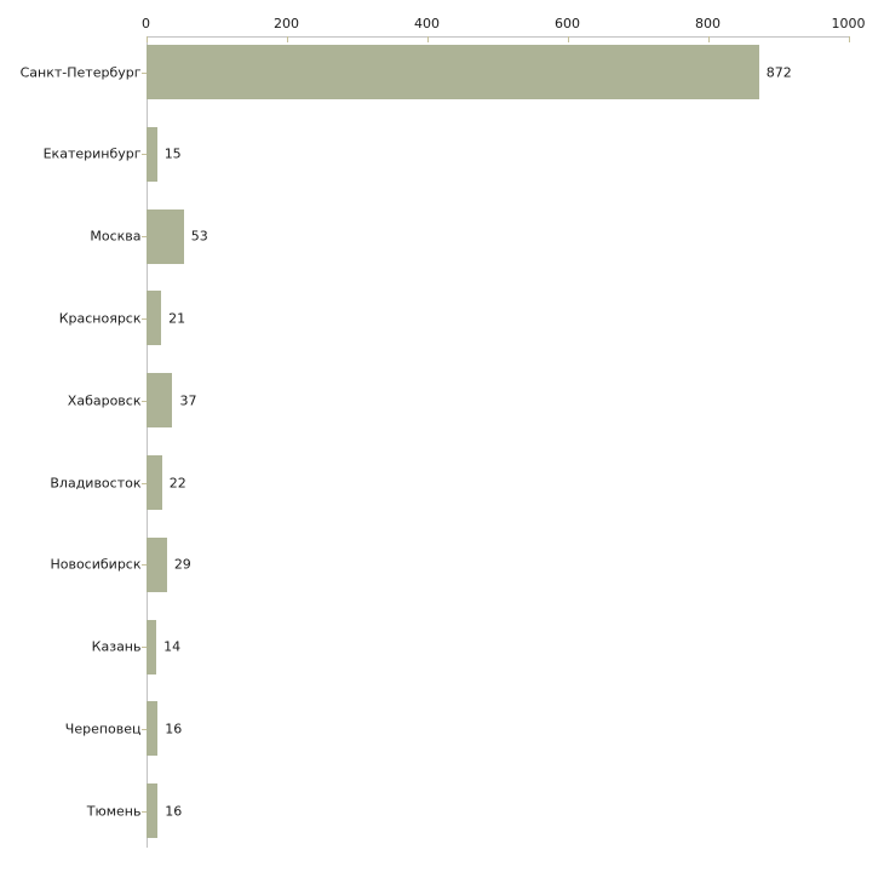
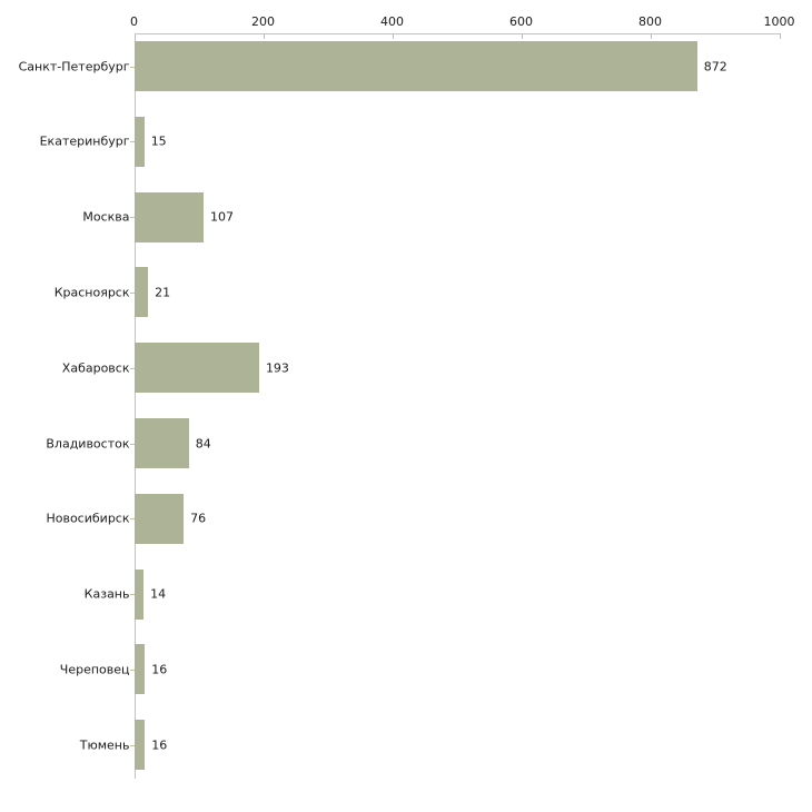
Москва: 53 -> 107
Хабаровск: 37 -> 193
Владивосток: 22 -> 84
Новосибирск: 29 -> 76
